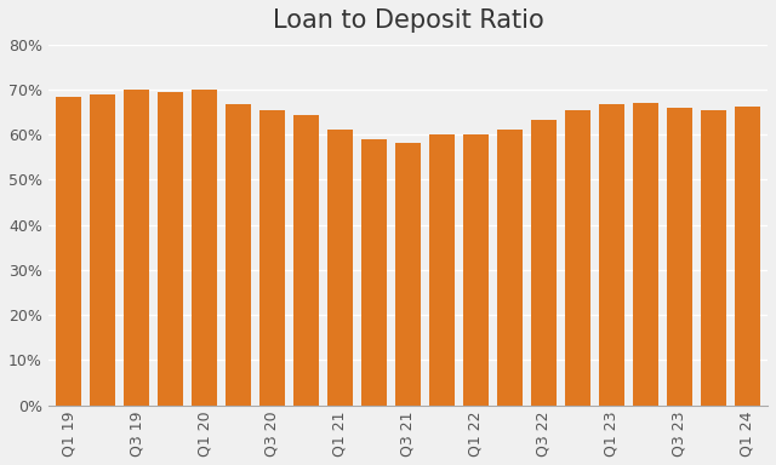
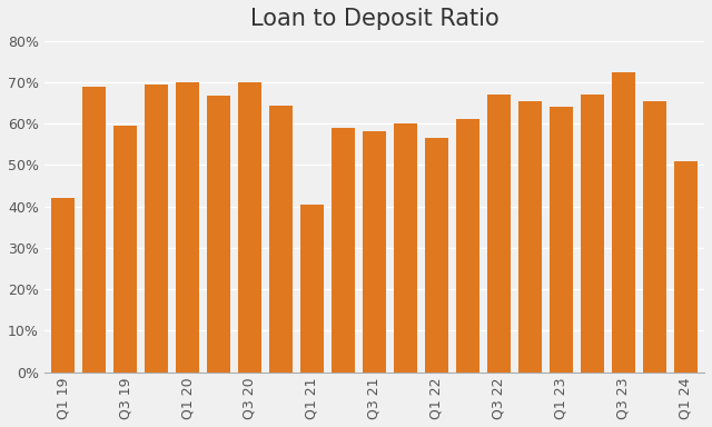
Q1 19: 68.5% -> 42.0%
Q3 19: 70.0% -> 59.5%
Q3 20: 65.5% -> 70.0%
Q1 21: 61.2% -> 40.5%
Q1 22: 60.2% -> 56.5%
Q3 22: 63.3% -> 67.0%
Q1 23: 66.7% -> 64.0%
Q3 23: 66.1% -> 72.5%
Q1 24: 66.2% -> 51.0%
